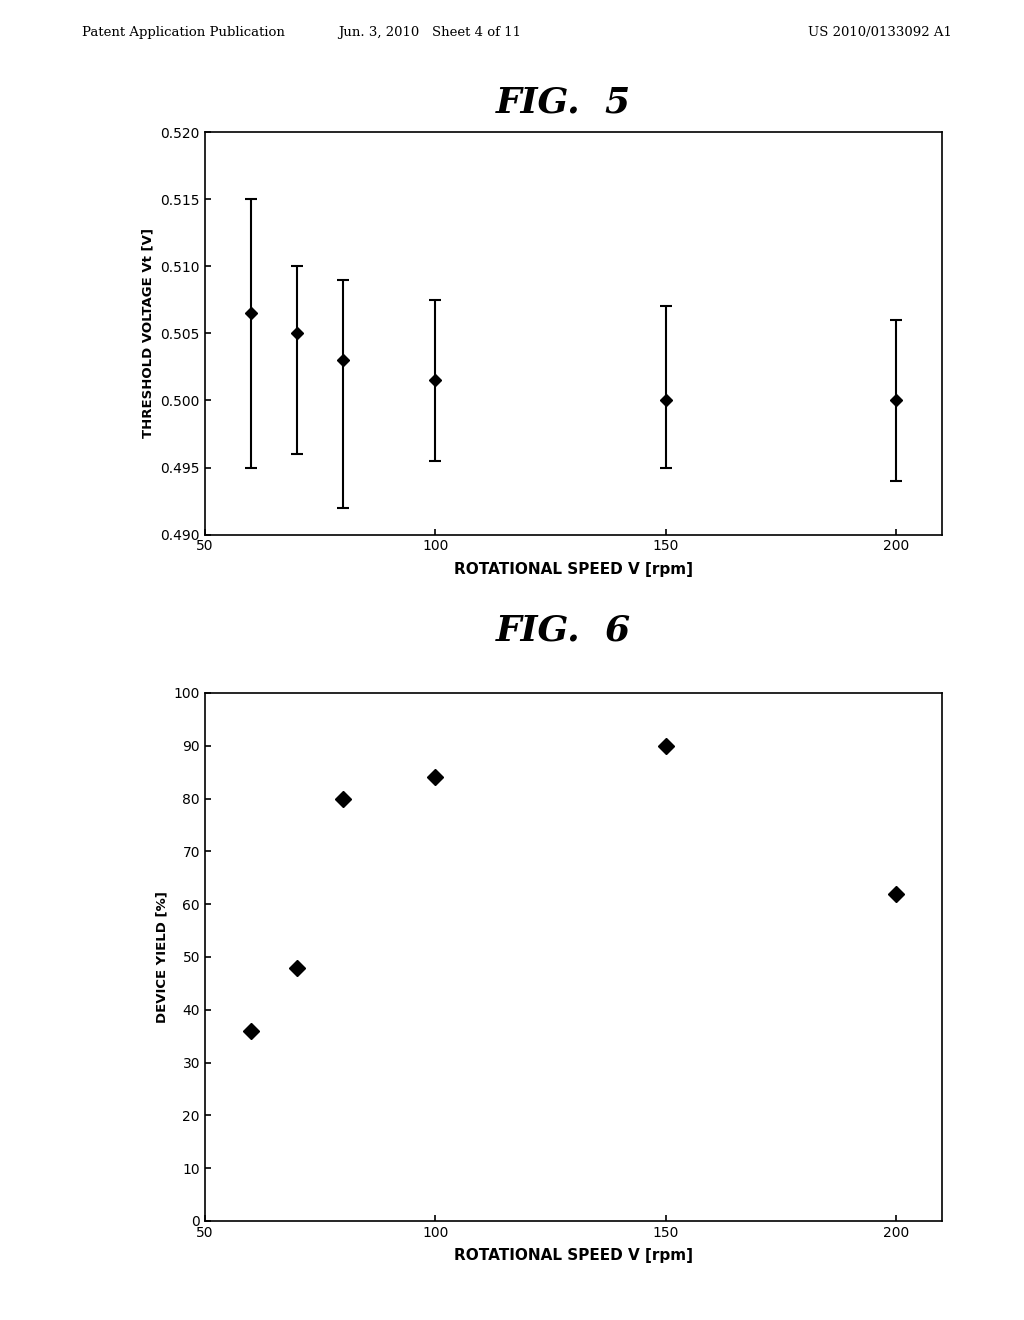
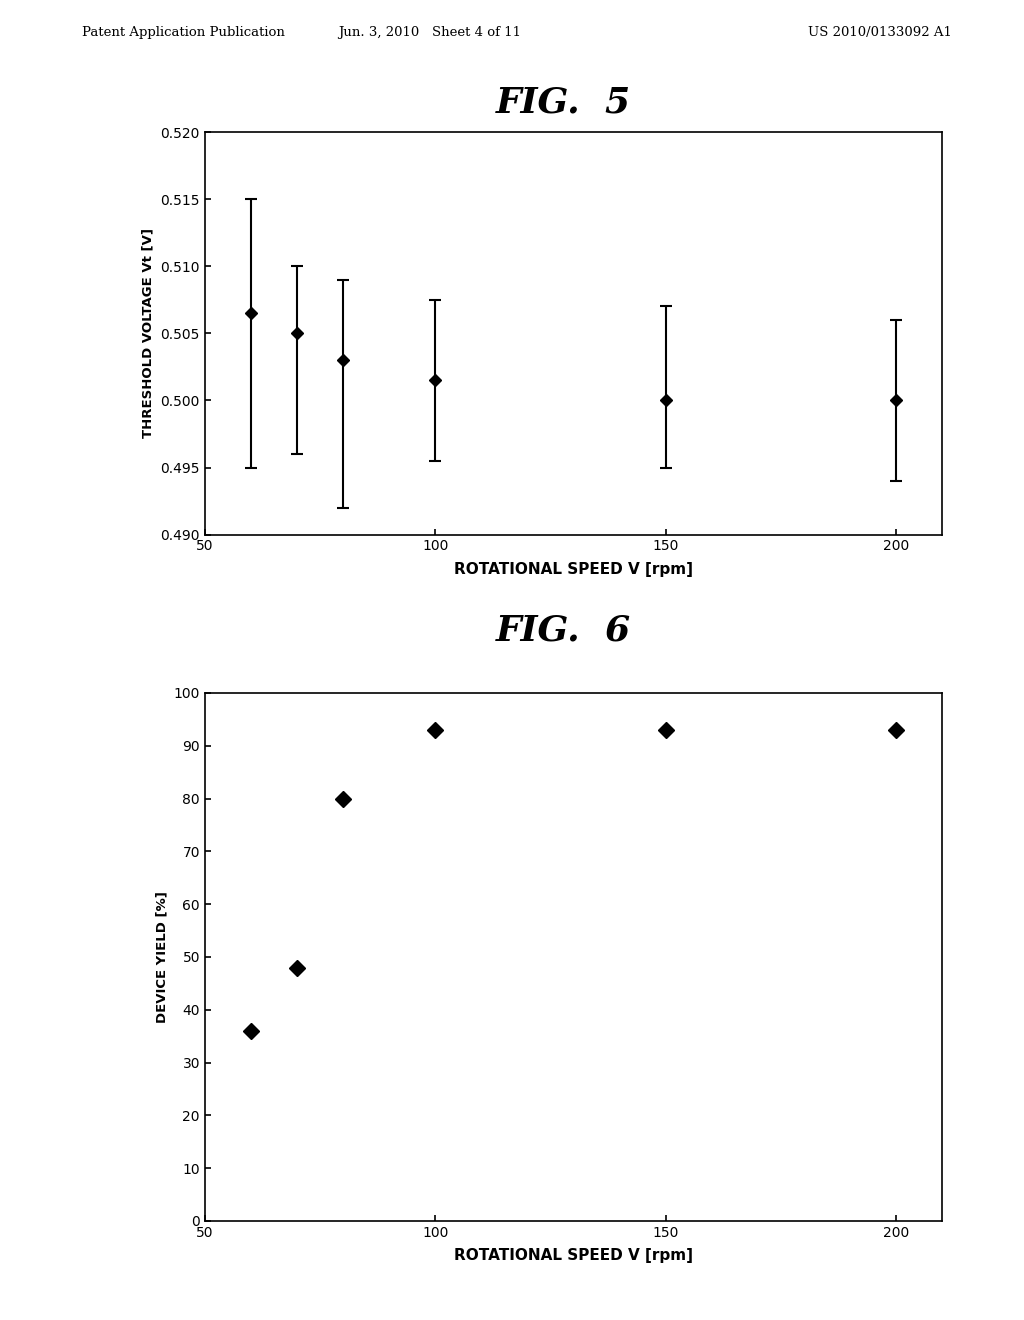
100: 84 -> 93
150: 90 -> 93
200: 62 -> 93
